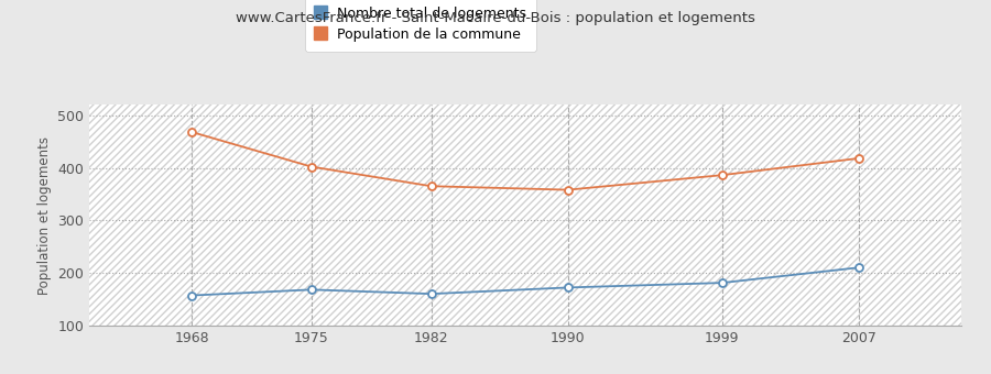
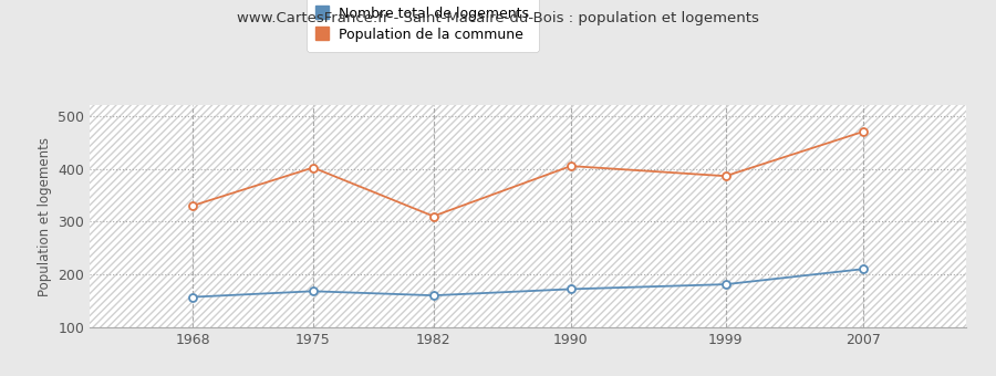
Population de la commune/1968: 468 -> 330
Population de la commune/1982: 365 -> 310
Population de la commune/1990: 358 -> 405
Population de la commune/2007: 418 -> 470
